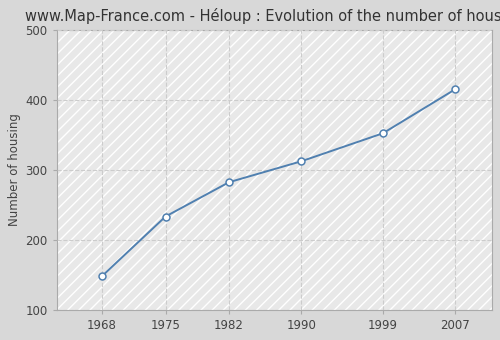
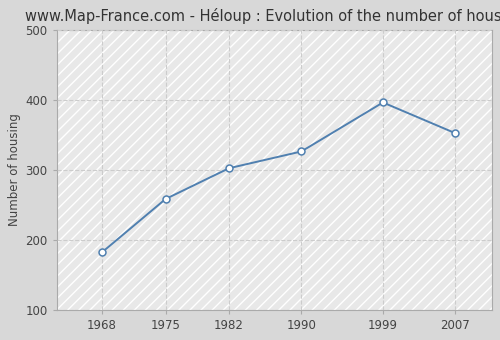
1968: 148 -> 182
1975: 233 -> 258
1982: 282 -> 302
1990: 312 -> 326
1999: 352 -> 396
2007: 415 -> 352
